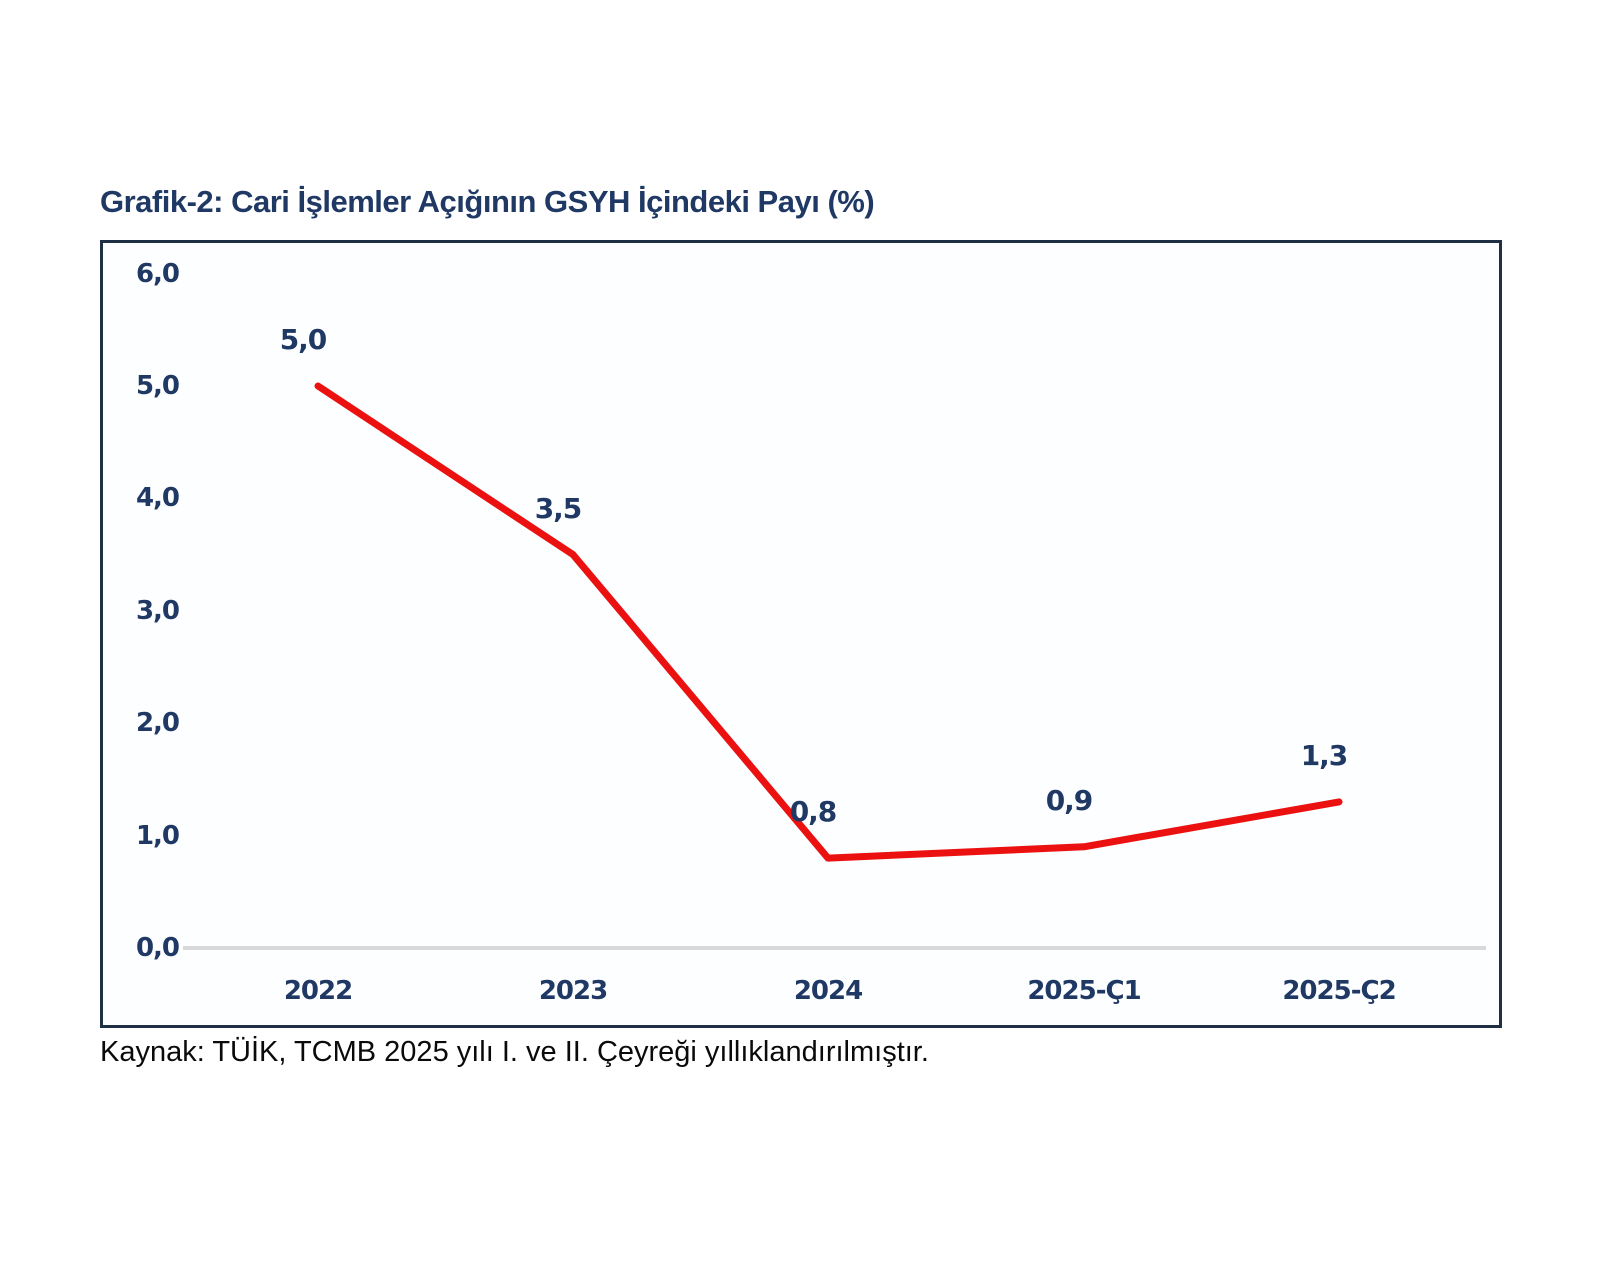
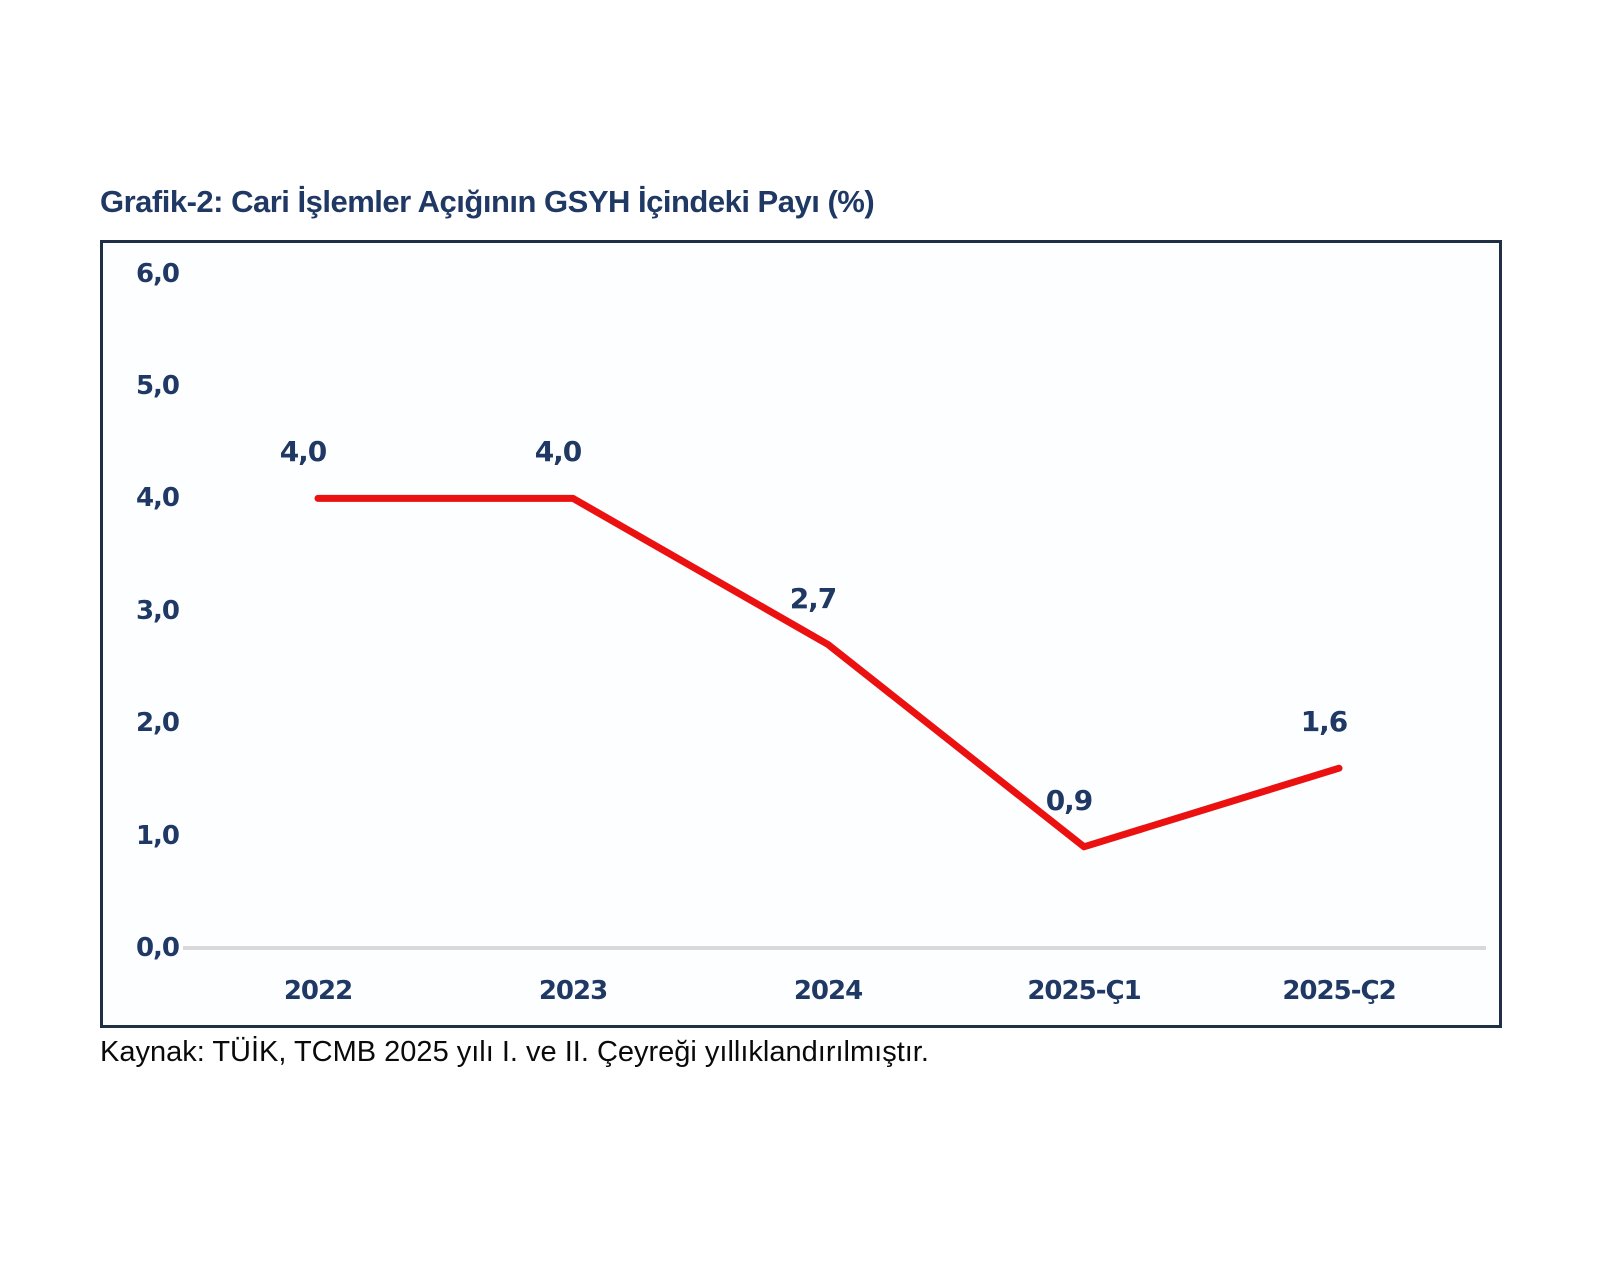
2022: 5,0 -> 4,0
2023: 3,5 -> 4,0
2024: 0,8 -> 2,7
2025-Ç2: 1,3 -> 1,6
